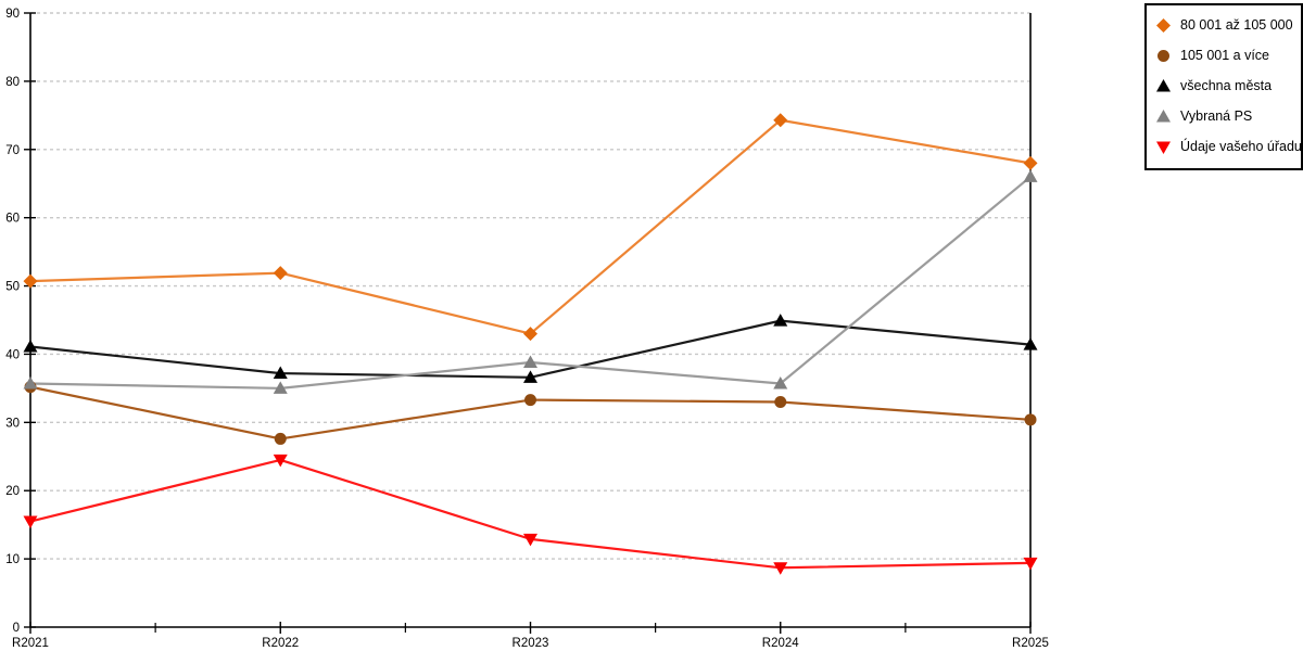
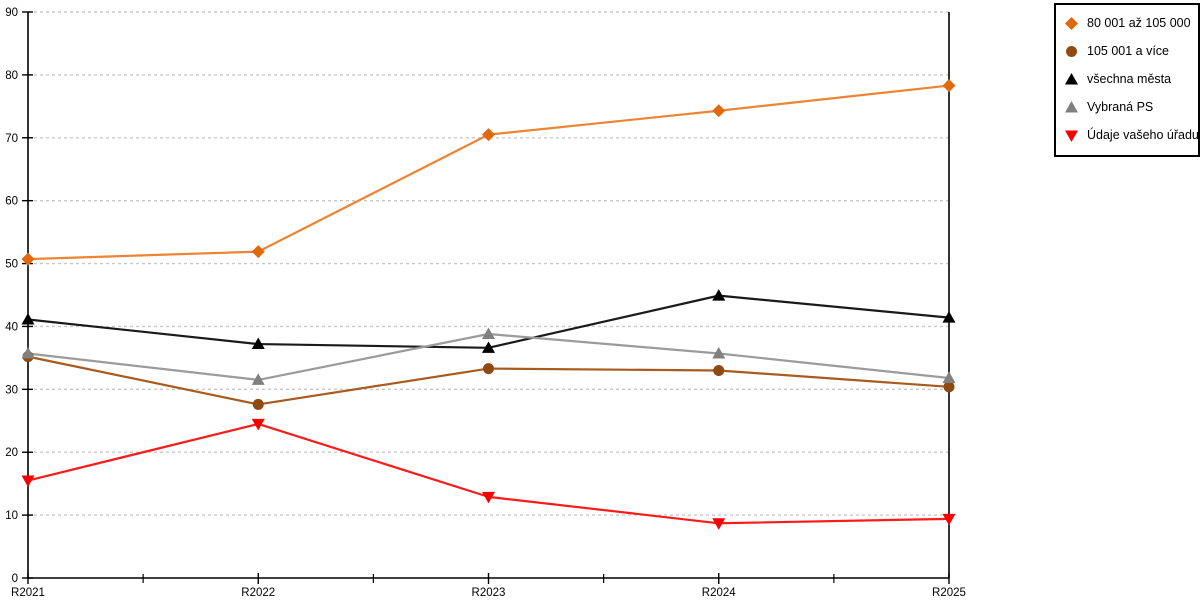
Vybraná PS/R2022: 35 -> 32
80 001 až 105 000/R2023: 43 -> 70
80 001 až 105 000/R2025: 68 -> 78
Vybraná PS/R2025: 66 -> 32
